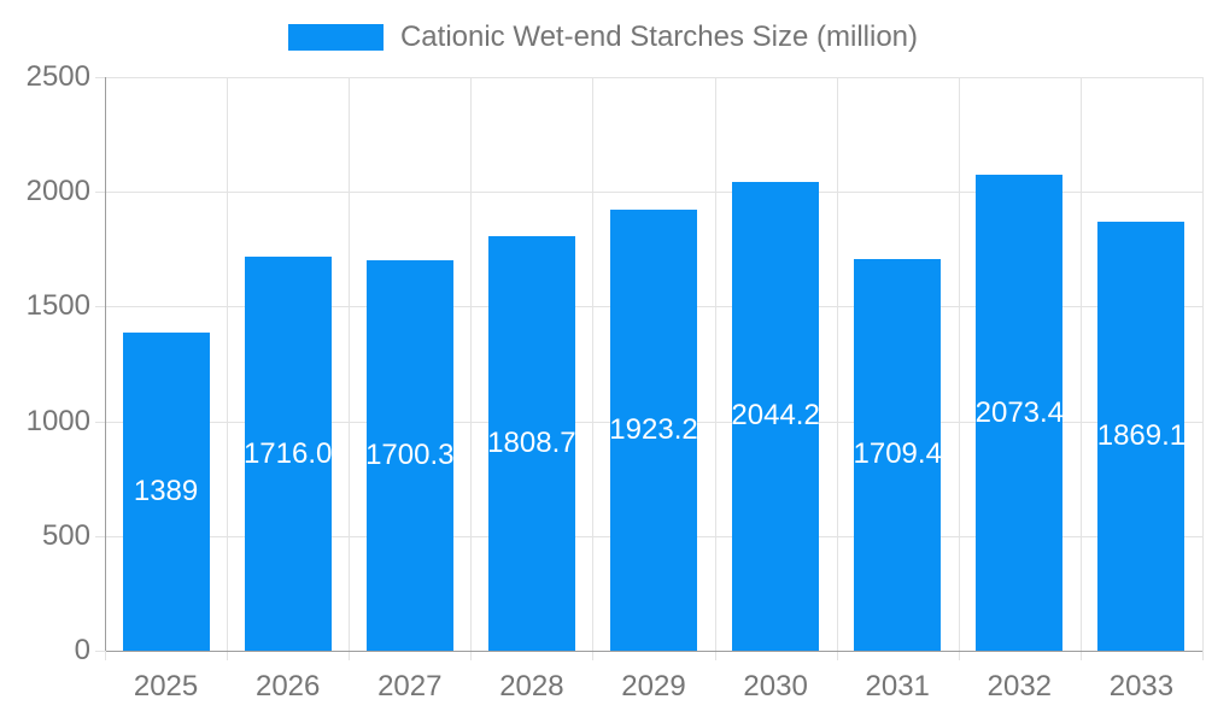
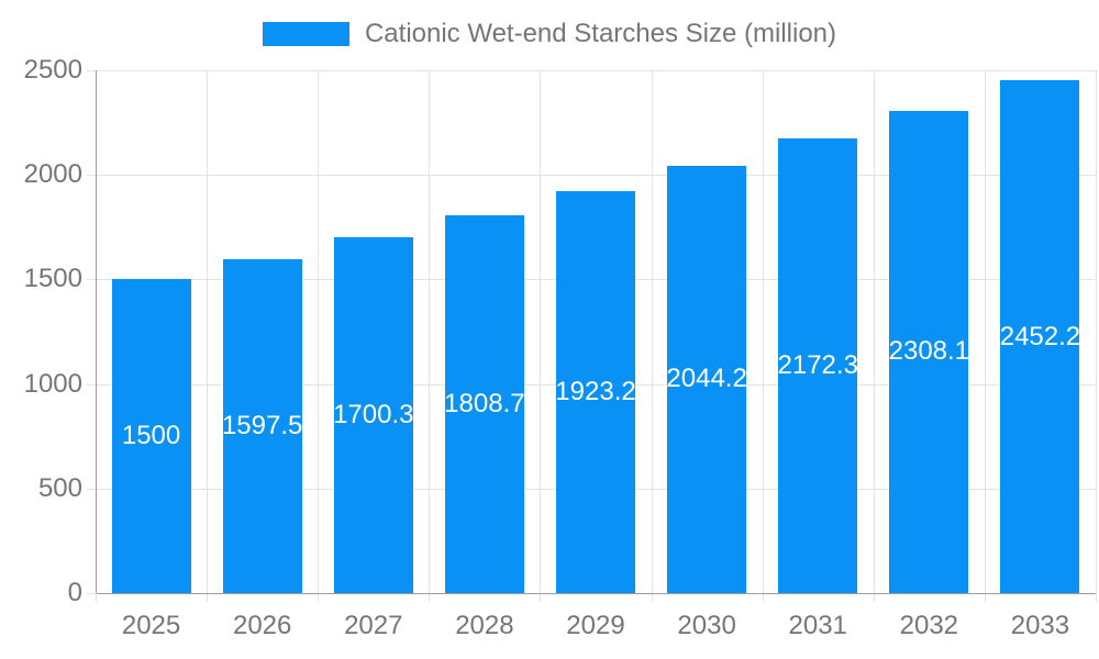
2025: 1389 -> 1500
2026: 1716.0 -> 1597.5
2031: 1709.4 -> 2172.3
2032: 2073.4 -> 2308.1
2033: 1869.1 -> 2452.2
